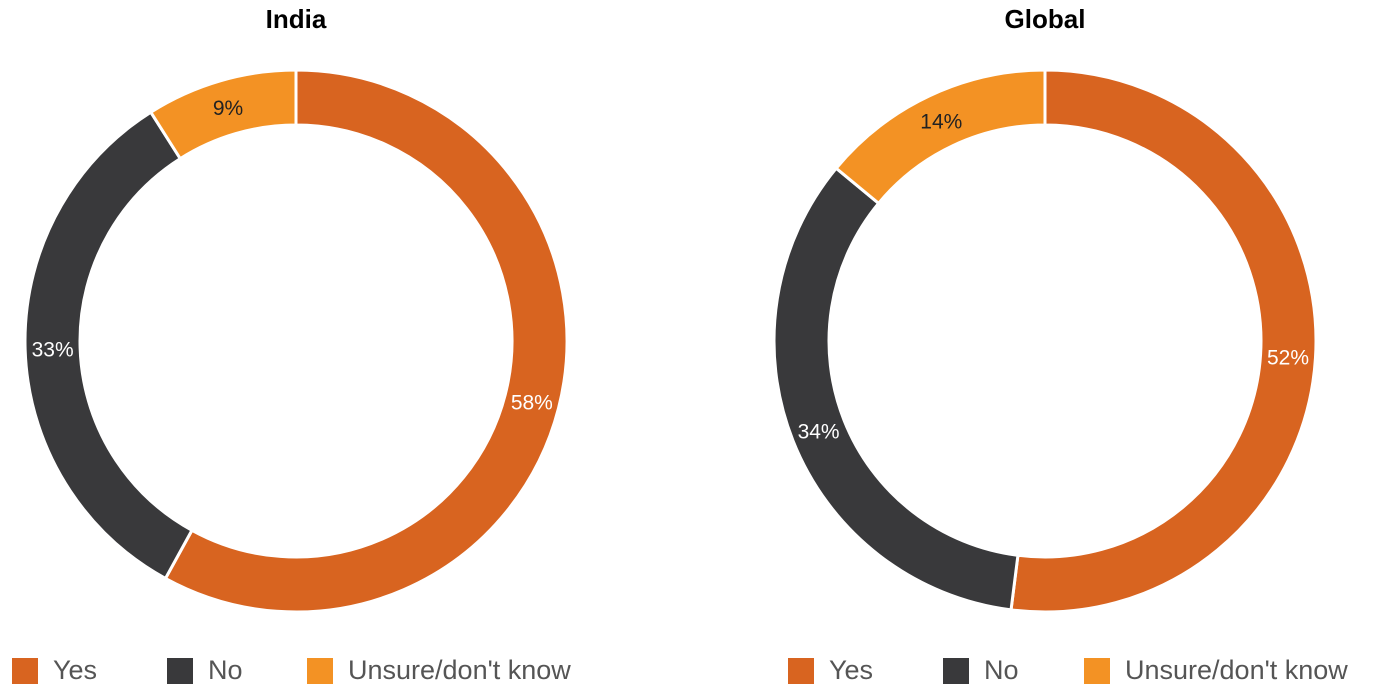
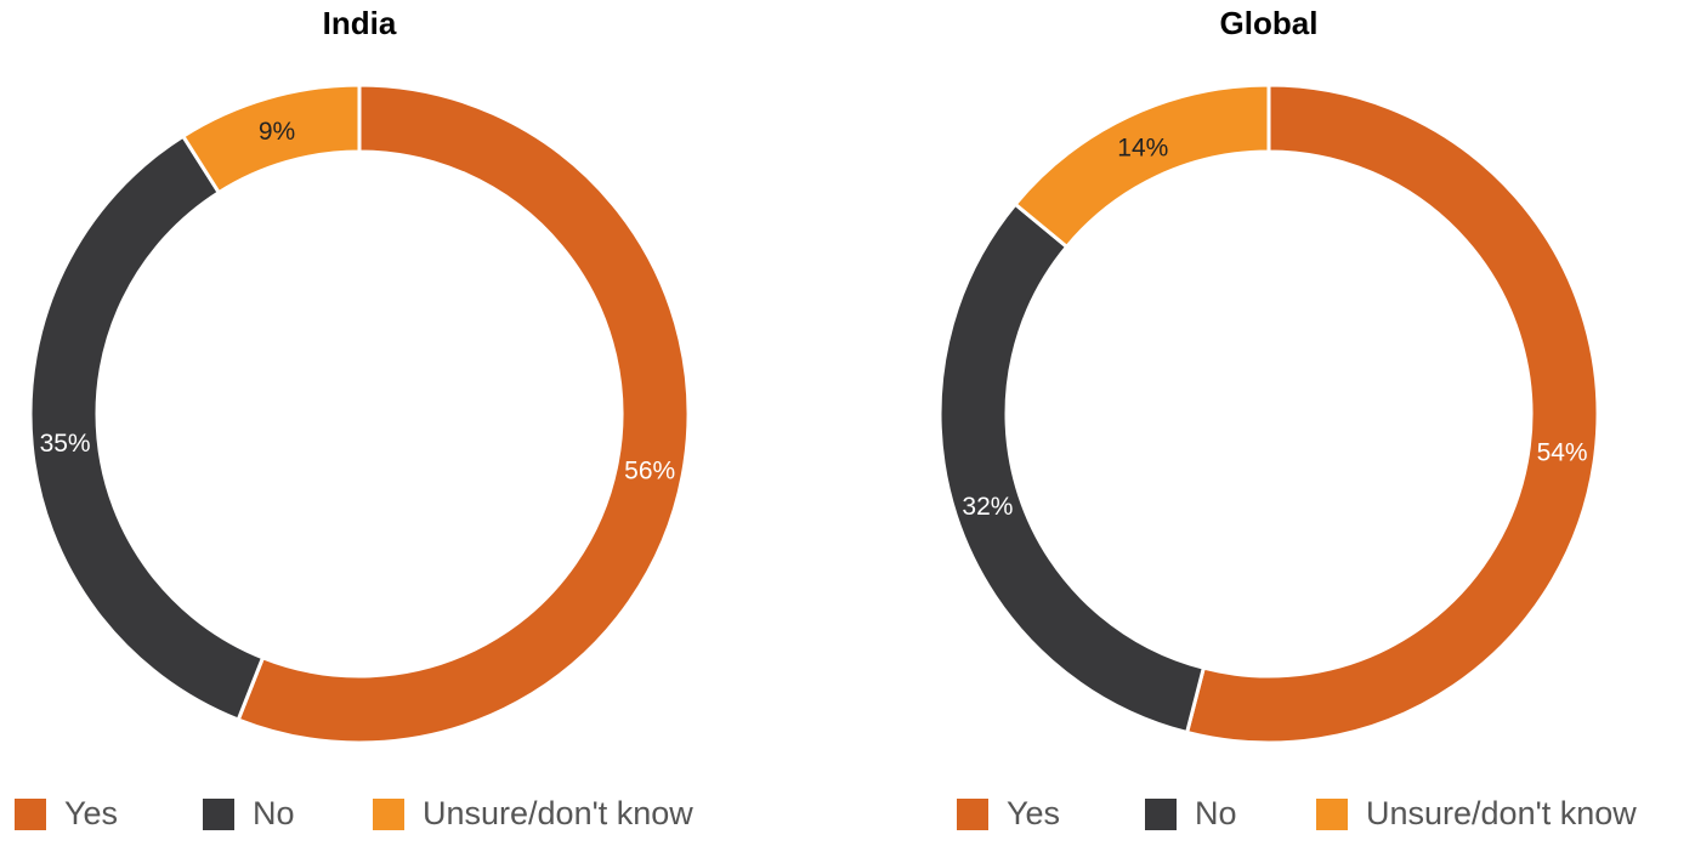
India/Yes: 58% -> 56%
India/No: 33% -> 35%
Global/Yes: 52% -> 54%
Global/No: 34% -> 32%
